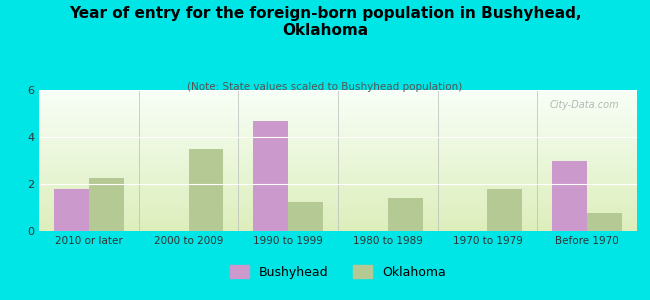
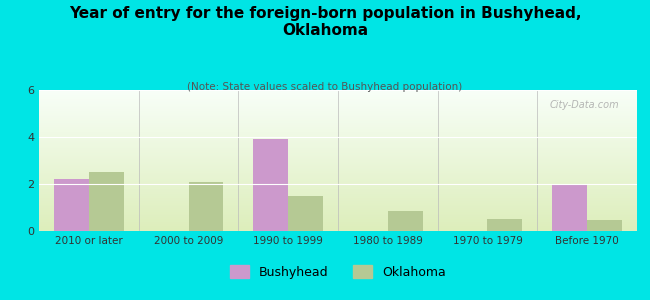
Bushyhead/2010 or later: 1.8 -> 2.2
Oklahoma/2010 or later: 2.25 -> 2.50
Oklahoma/2000 to 2009: 3.50 -> 2.10
Bushyhead/1990 to 1999: 4.7 -> 3.9
Oklahoma/1990 to 1999: 1.25 -> 1.50
Oklahoma/1980 to 1989: 1.40 -> 0.85
Oklahoma/1970 to 1979: 1.80 -> 0.50
Bushyhead/Before 1970: 3.0 -> 2.0
Oklahoma/Before 1970: 0.75 -> 0.45
